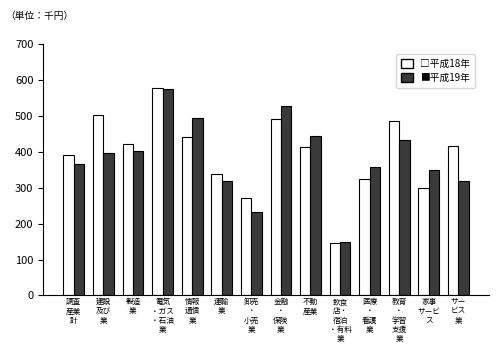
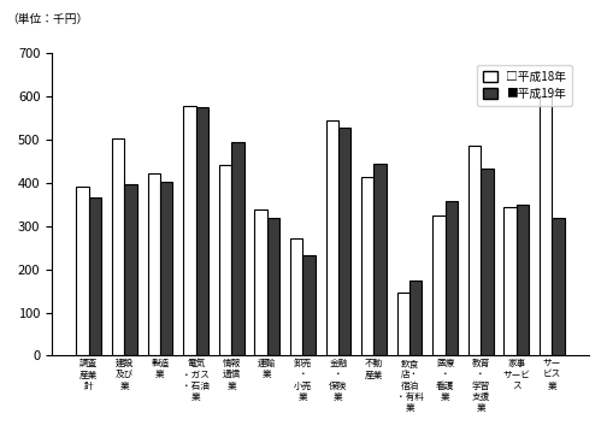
□平成18年/金融 ・ 保険 業: 492 -> 545
■平成19年/飲食 店・ 宿泊 ・有料 業: 150 -> 175
□平成18年/家事 サービ ス: 300 -> 345
□平成18年/サー ビス 業: 415 -> 600
